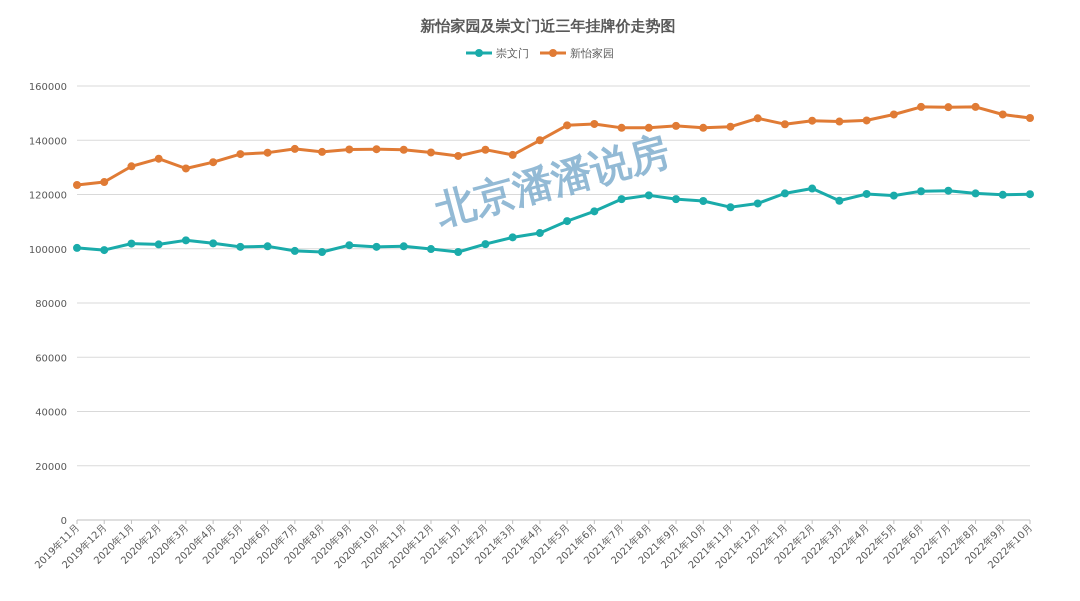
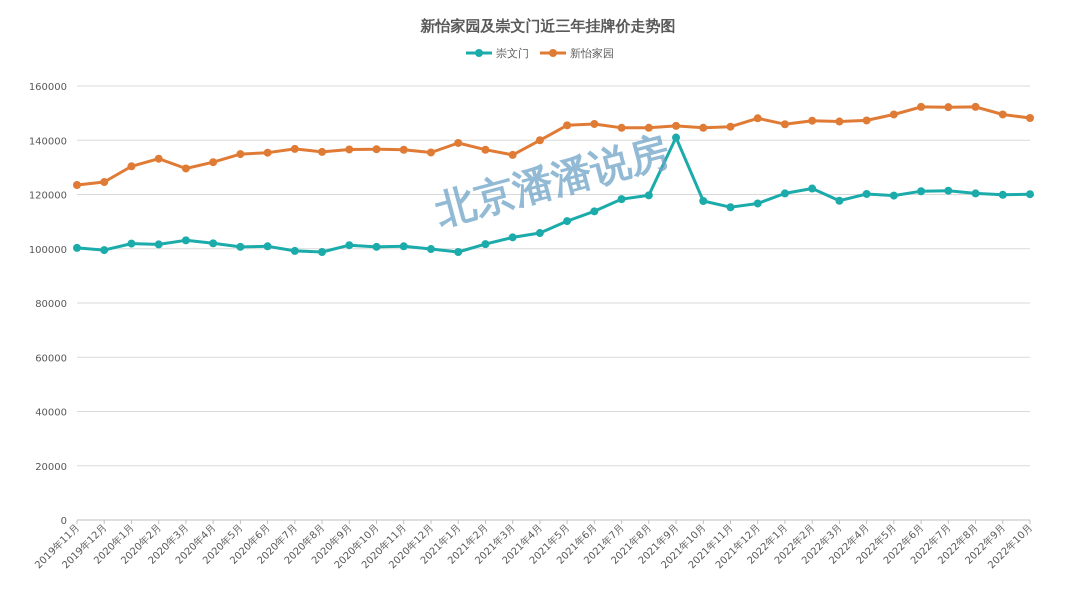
新怡家园/2021年1月: 134000 -> 139000
崇文门/2021年9月: 118000 -> 141000
